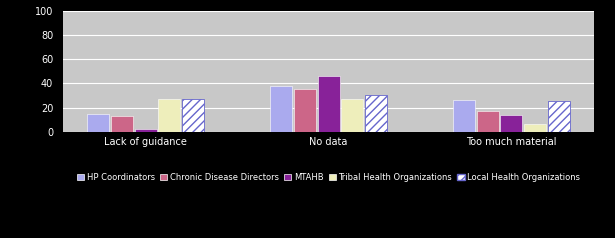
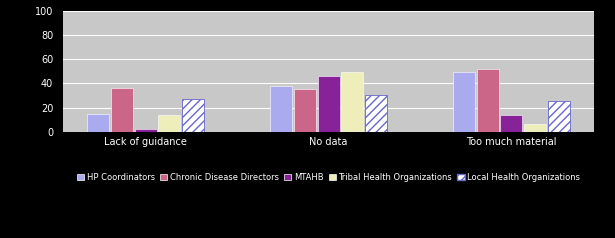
Chronic Disease Directors/Lack of guidance: 13 -> 36
Tribal Health Organizations/Lack of guidance: 27 -> 14
Tribal Health Organizations/No data: 27 -> 49
HP Coordinators/Too much material: 26 -> 49
Chronic Disease Directors/Too much material: 17 -> 52
